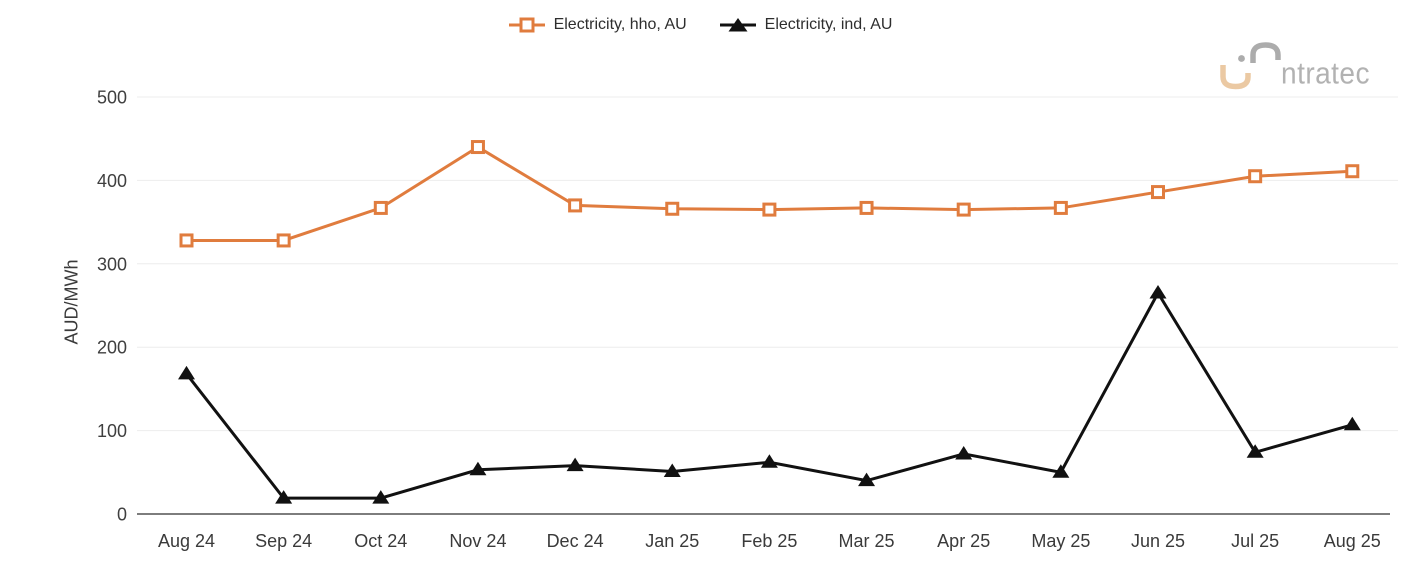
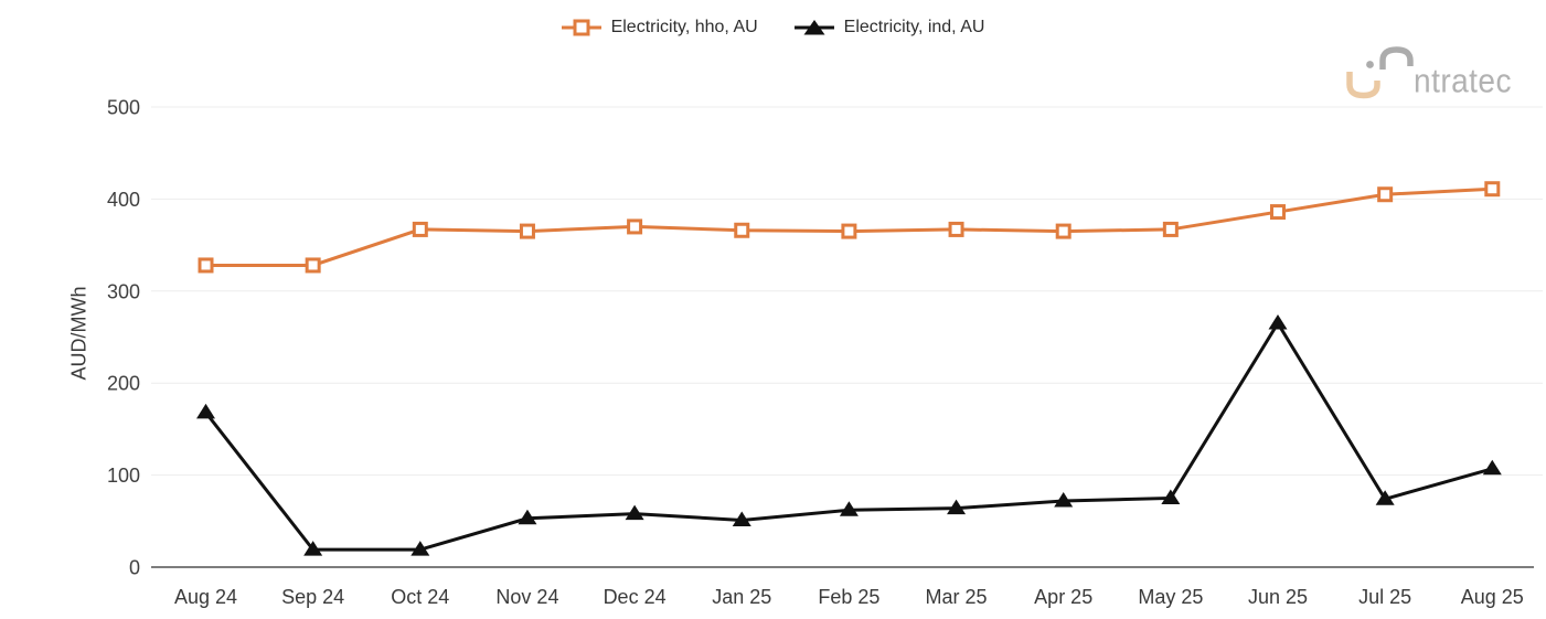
Electricity, hho, AU/Nov 24: 440 -> 360
Electricity, ind, AU/Mar 25: 40 -> 60
Electricity, ind, AU/May 25: 50 -> 80
